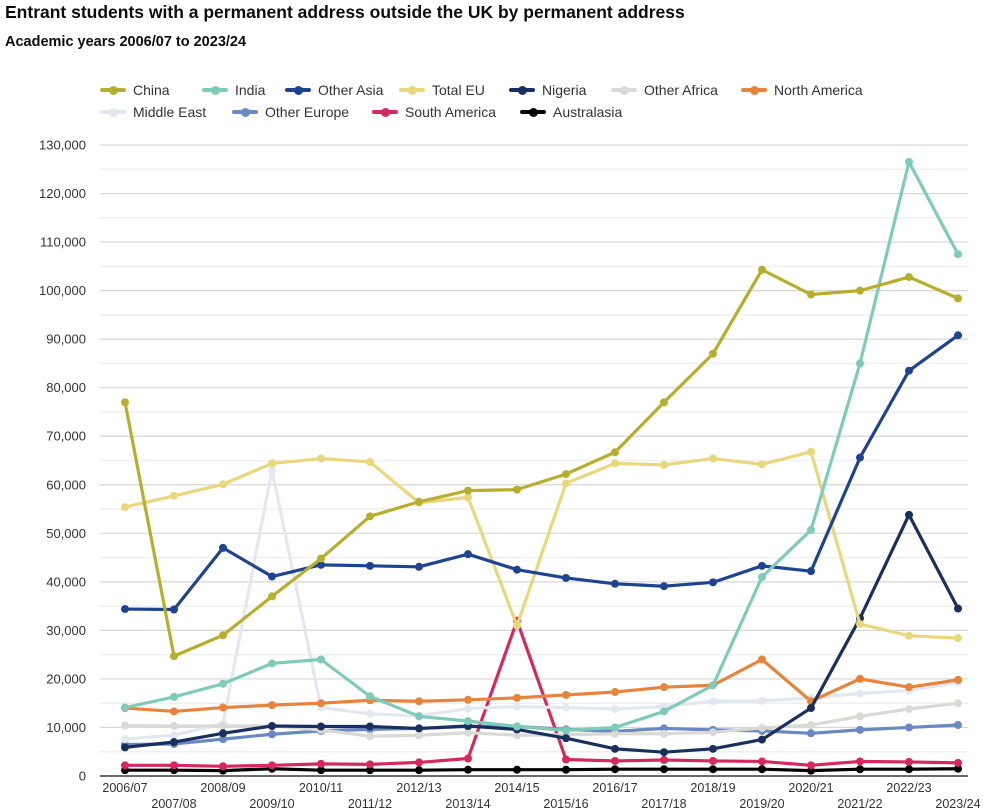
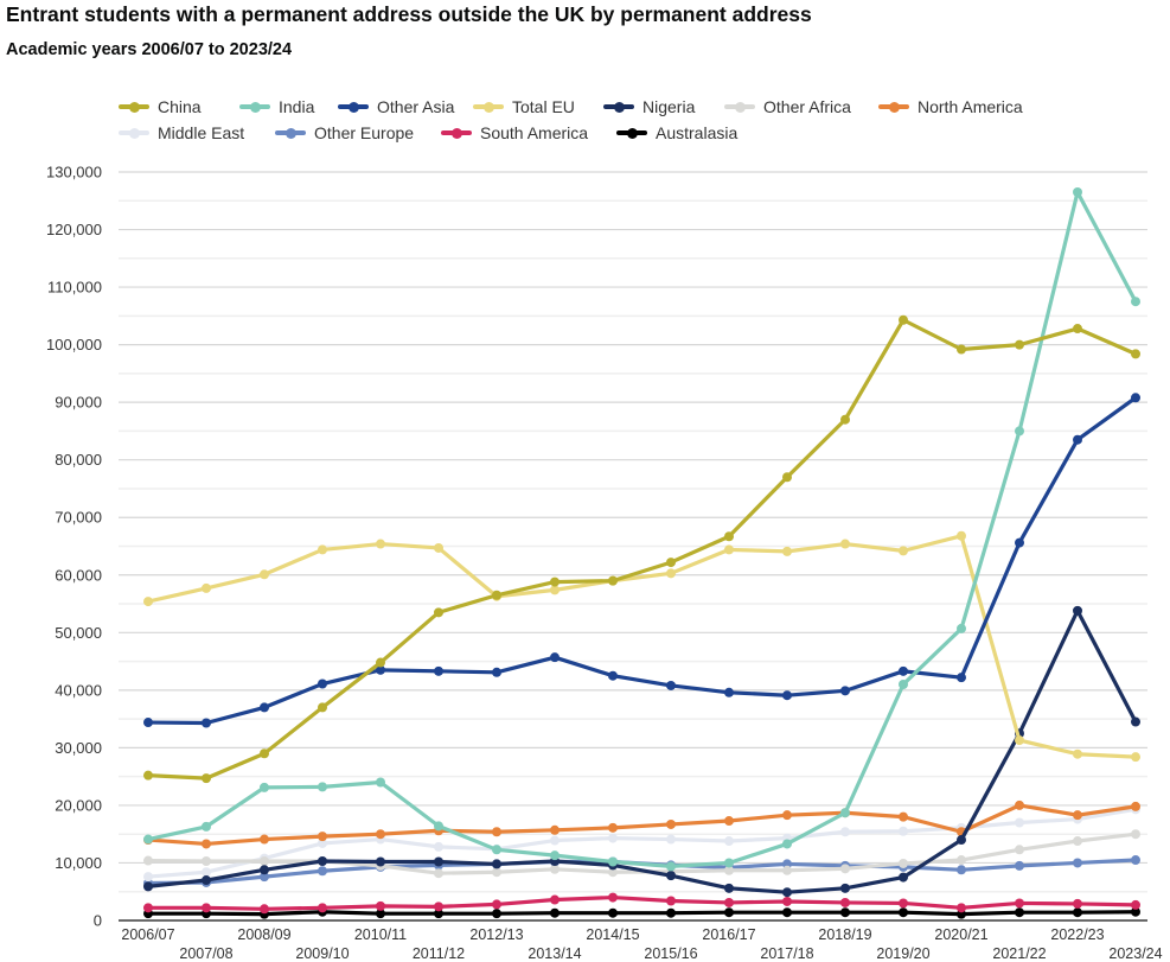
China/2006/07: 77000 -> 25000
India/2008/09: 19000 -> 23000
Other Asia/2008/09: 47000 -> 37000
Middle East/2009/10: 63000 -> 13000
Total EU/2014/15: 31000 -> 59000
South America/2014/15: 32000 -> 4000
North America/2019/20: 24000 -> 18000
